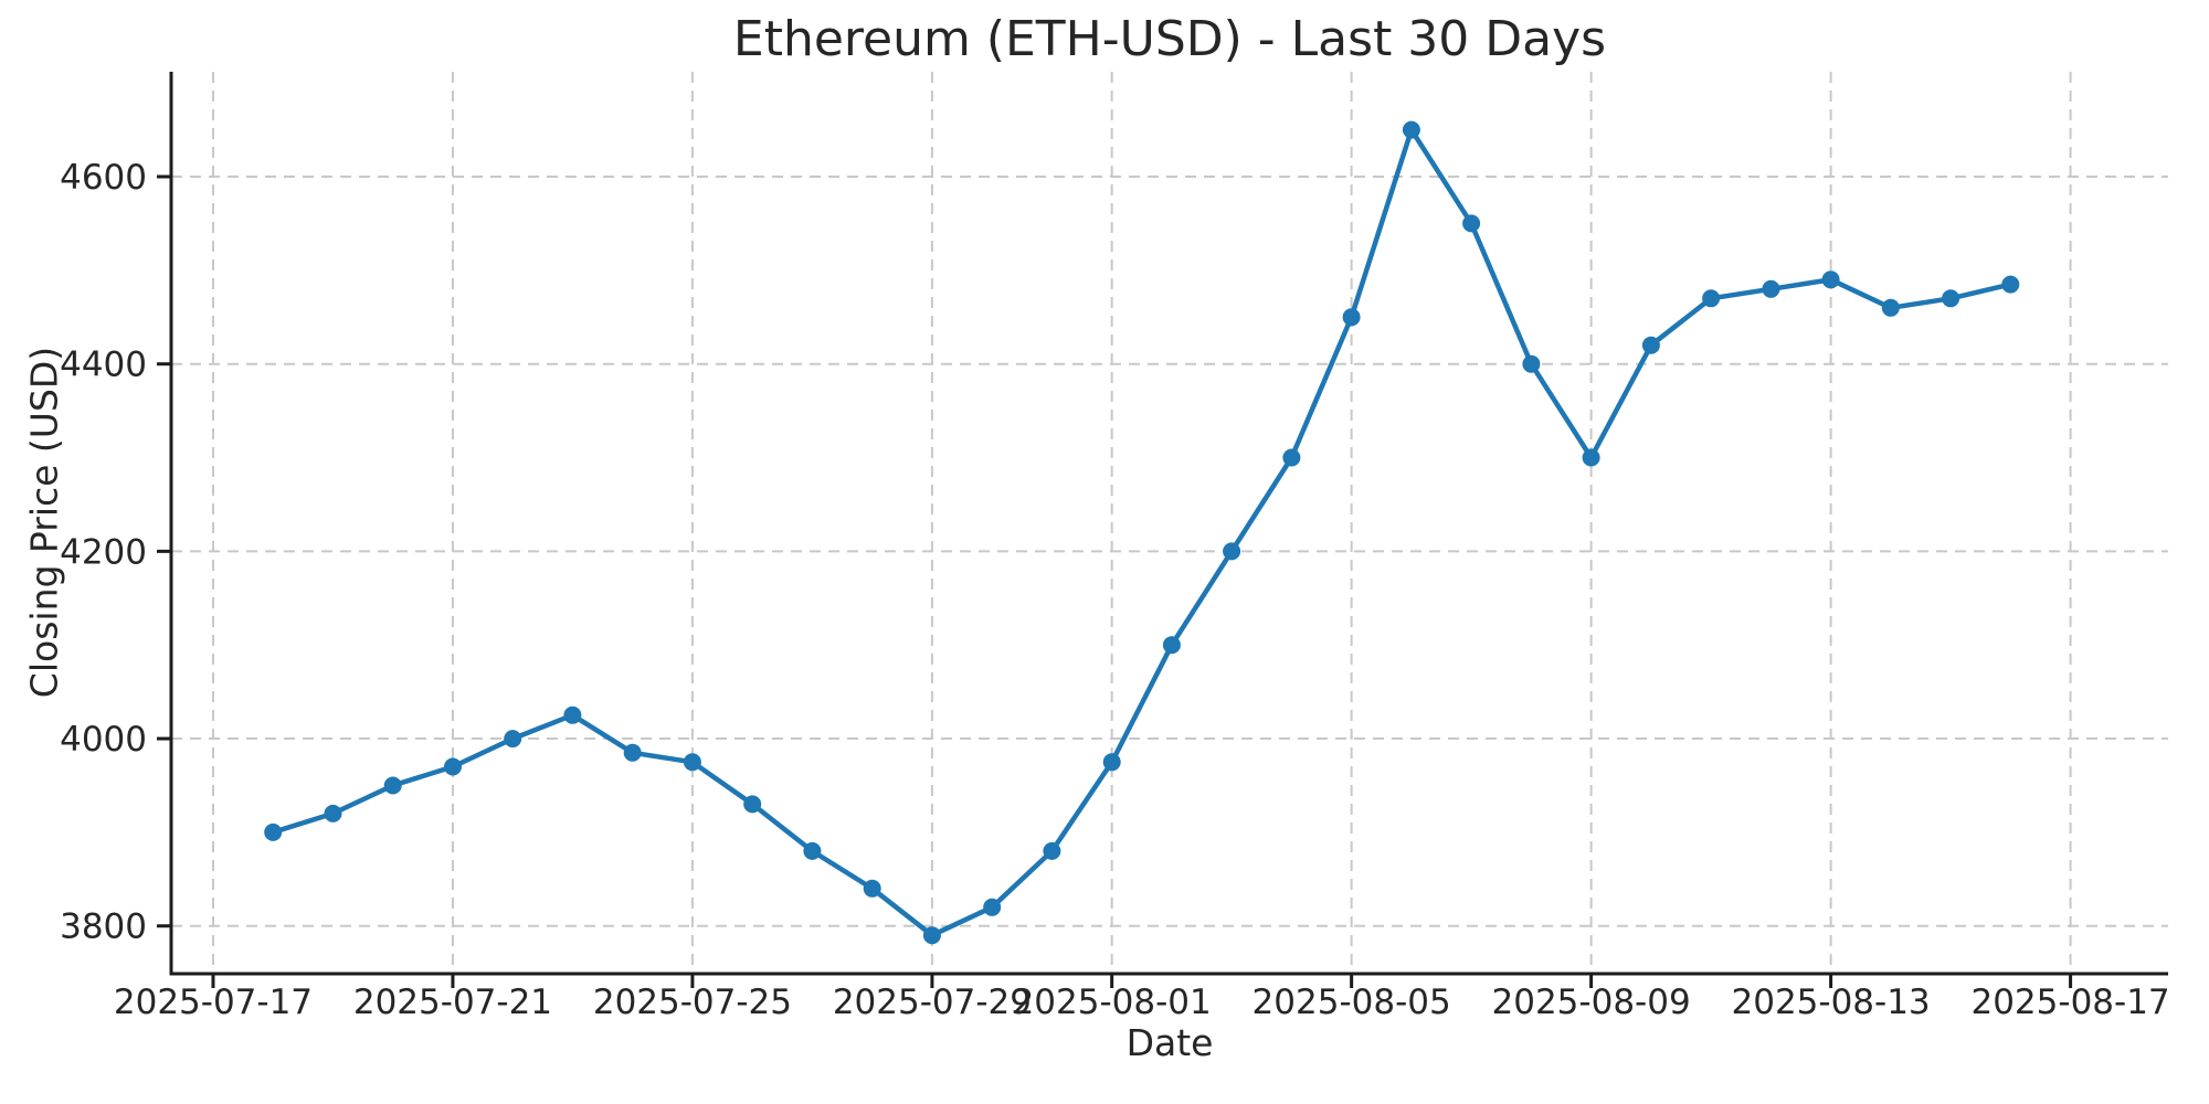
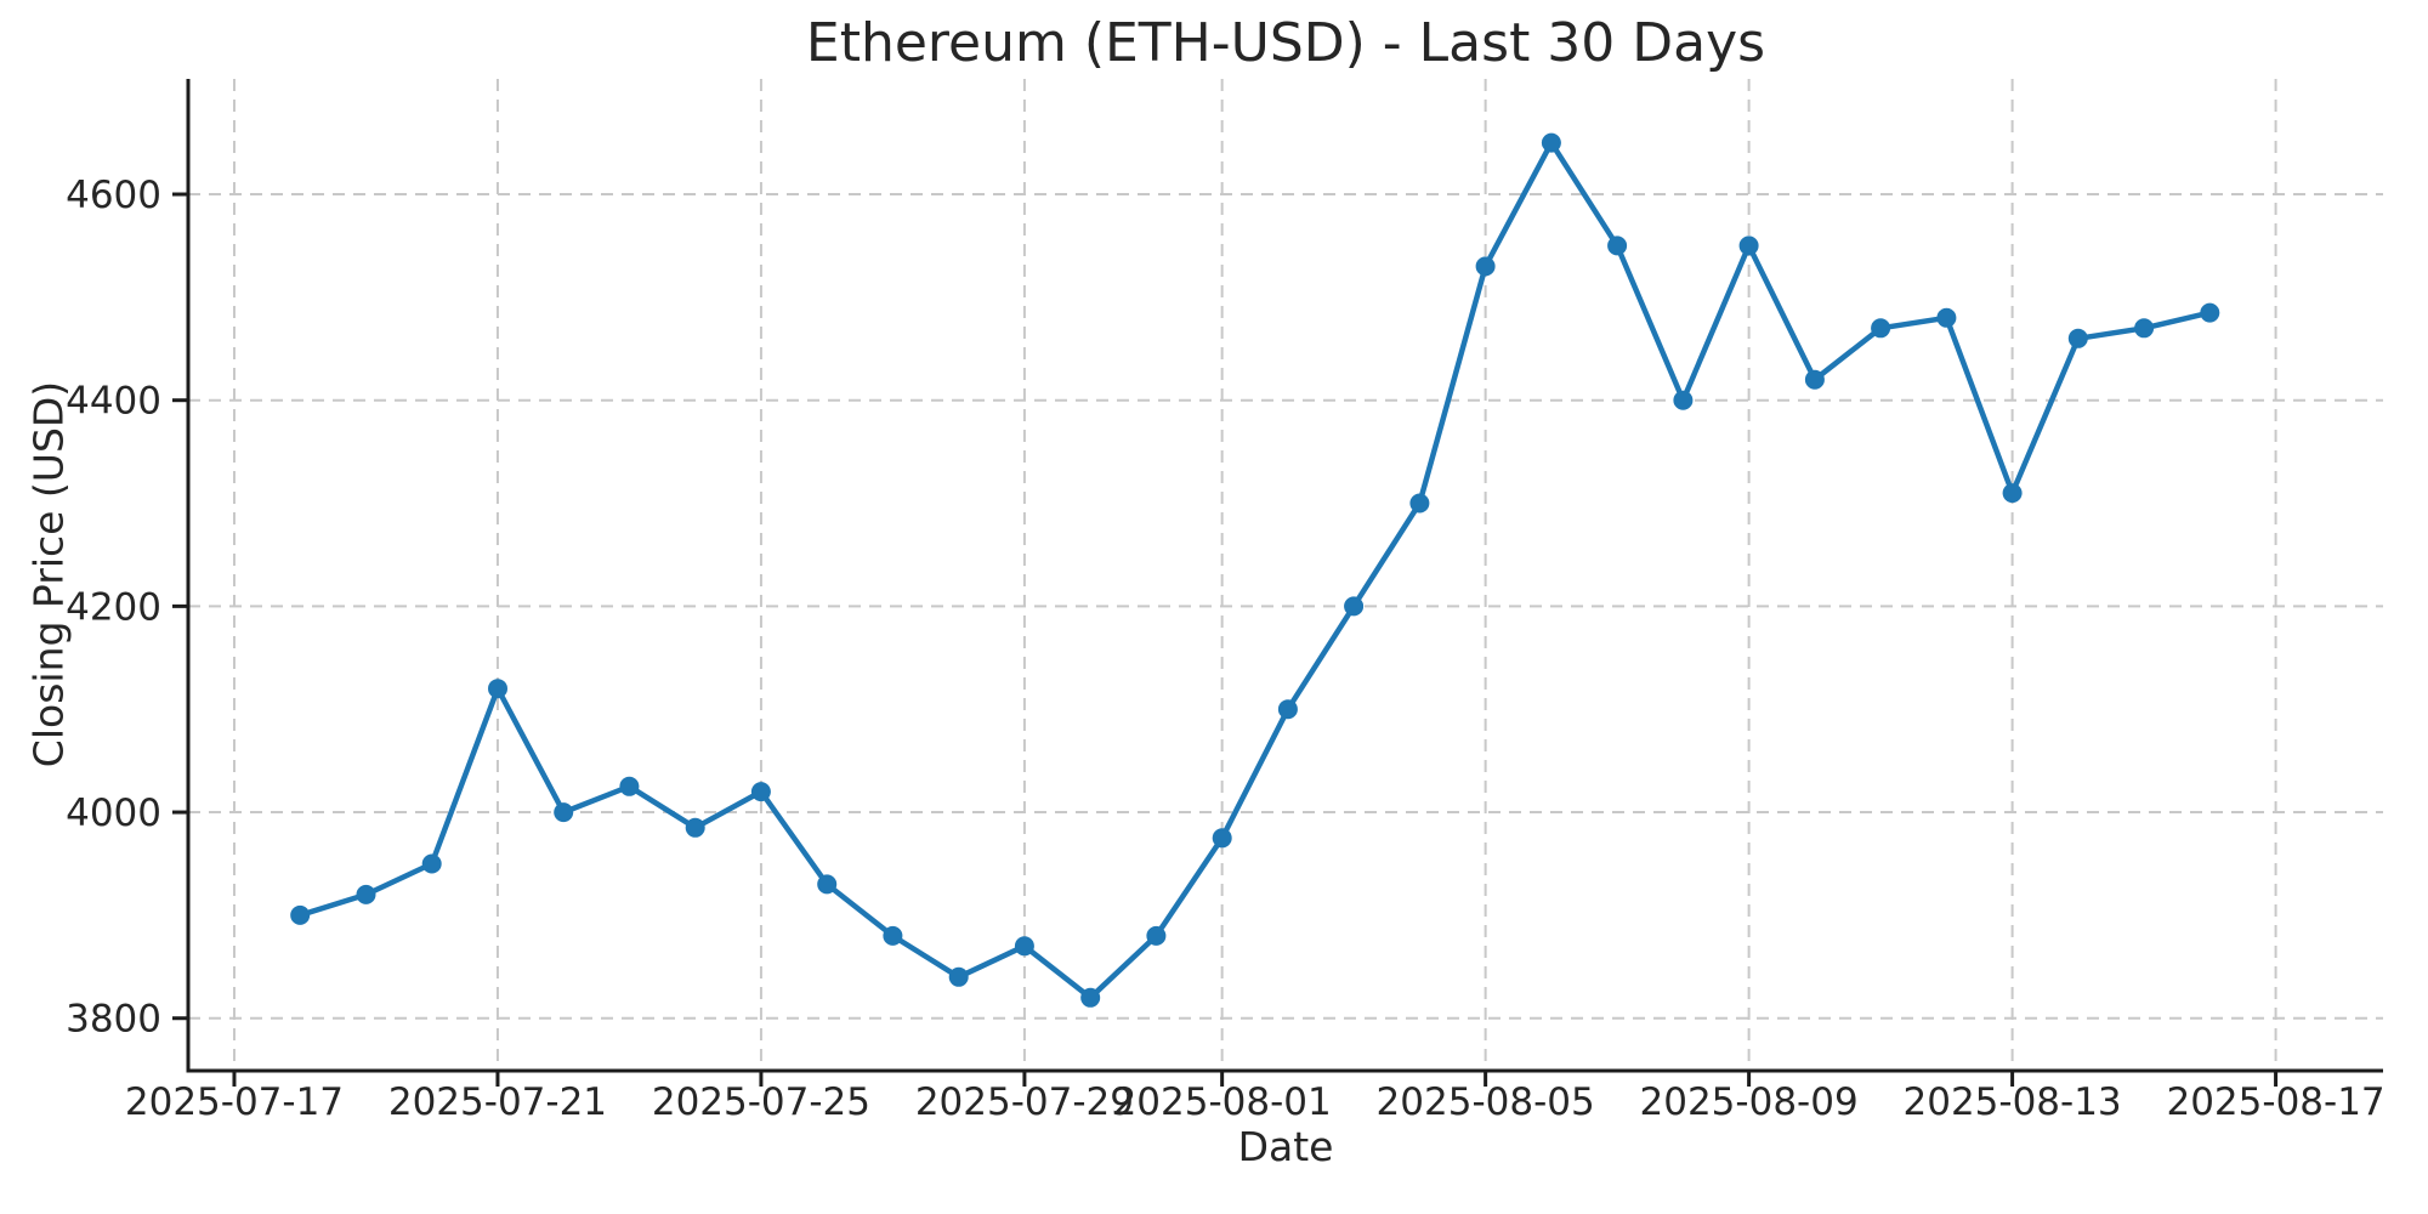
2025-07-21: 3970 -> 4120
2025-07-25: 3980 -> 4020
2025-07-29: 3790 -> 3870
2025-08-05: 4450 -> 4530
2025-08-09: 4300 -> 4550
2025-08-13: 4490 -> 4310
